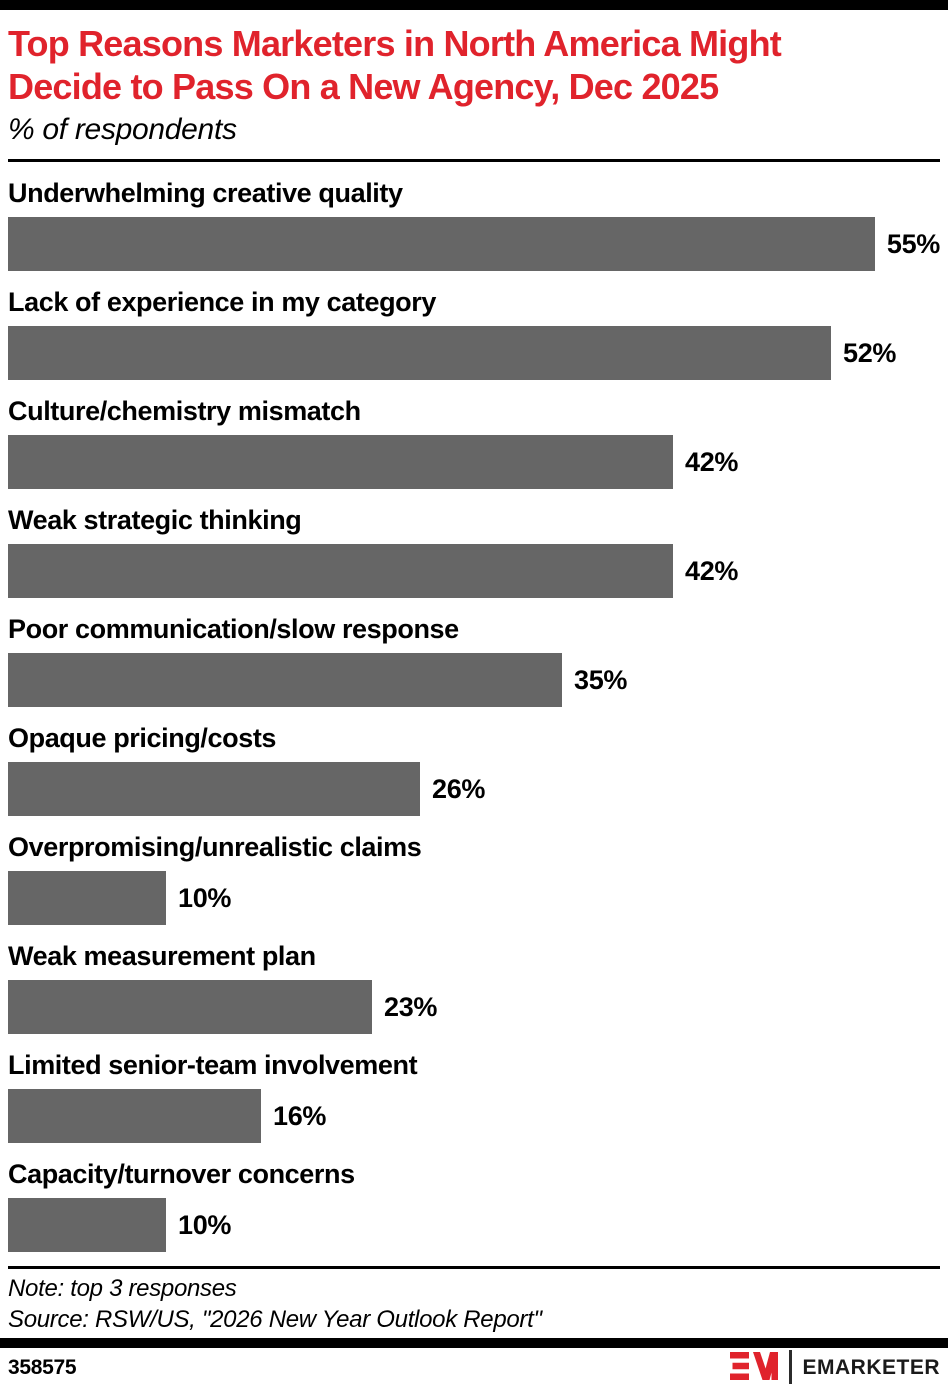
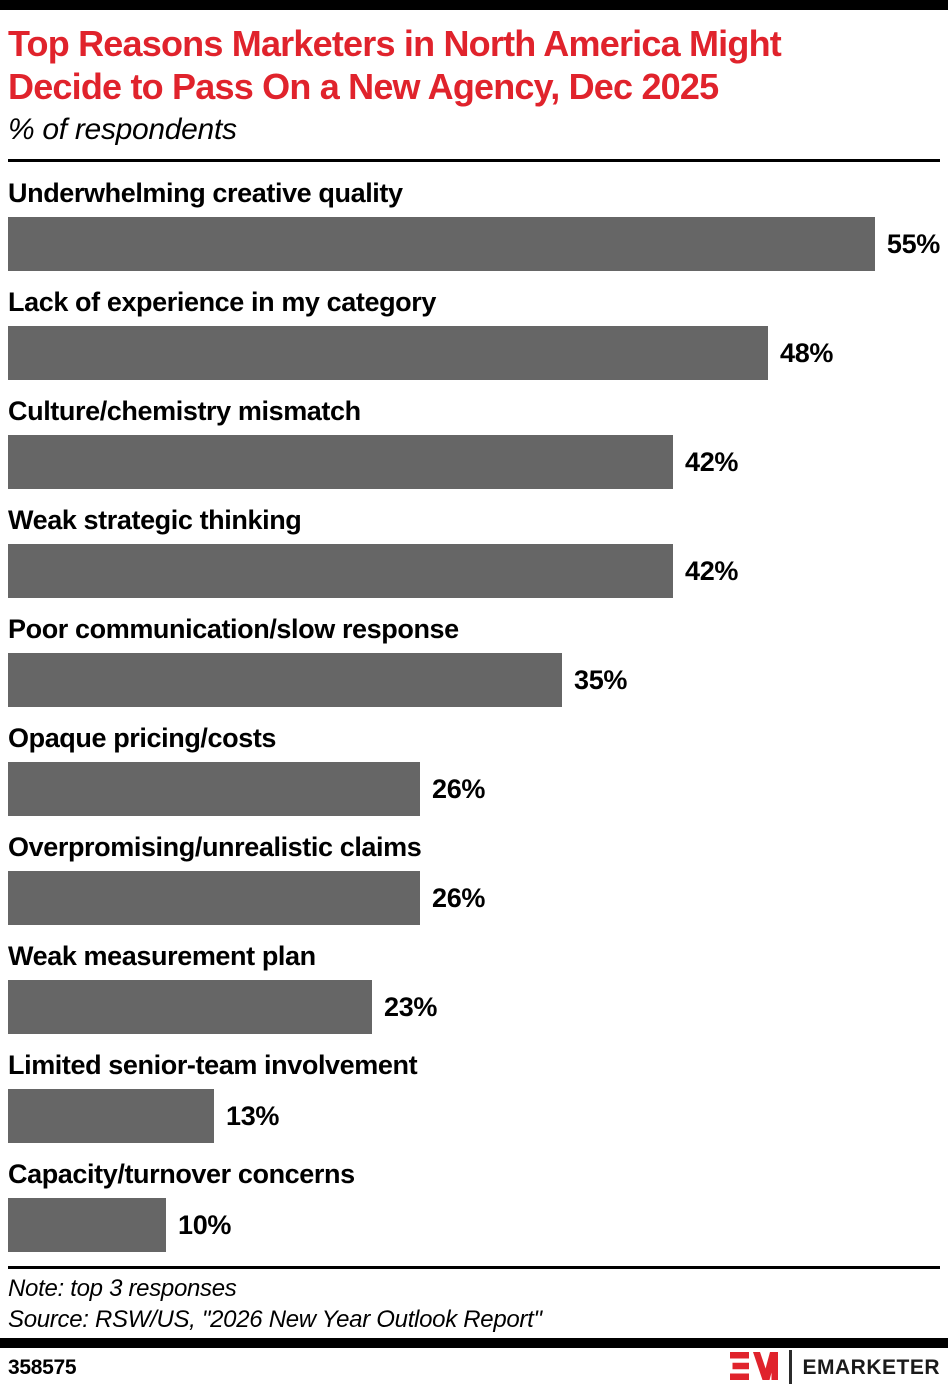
Lack of experience in my category: 52% -> 48%
Overpromising/unrealistic claims: 10% -> 26%
Limited senior-team involvement: 16% -> 13%
